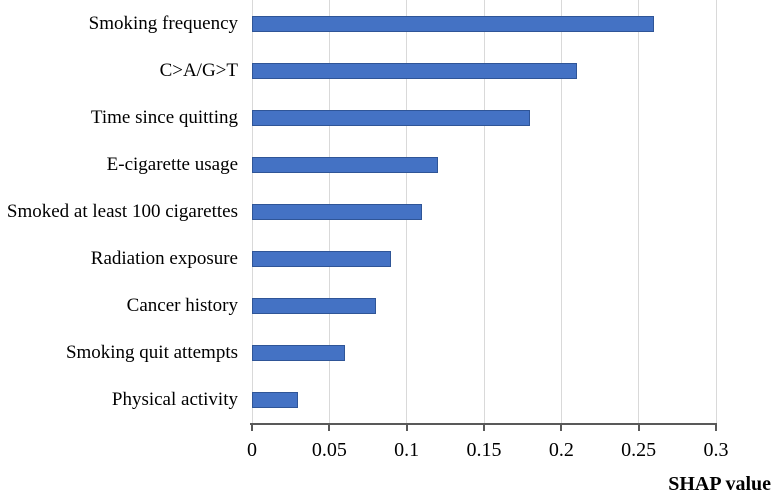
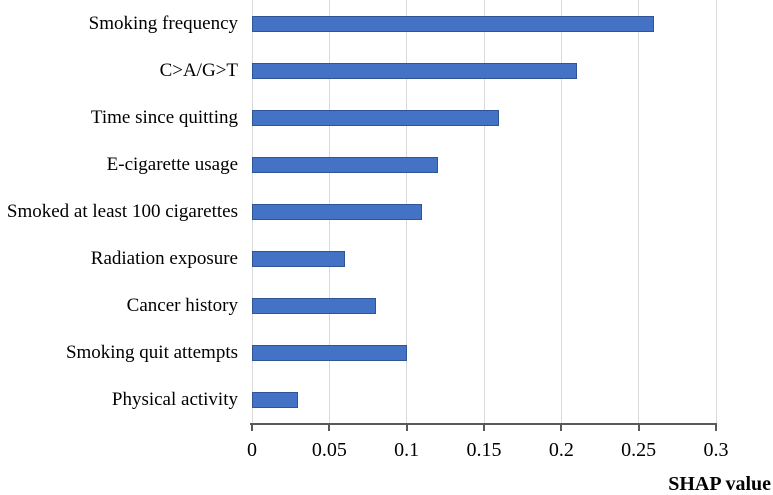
Time since quitting: 0.18 -> 0.16
Radiation exposure: 0.09 -> 0.06
Smoking quit attempts: 0.06 -> 0.10
